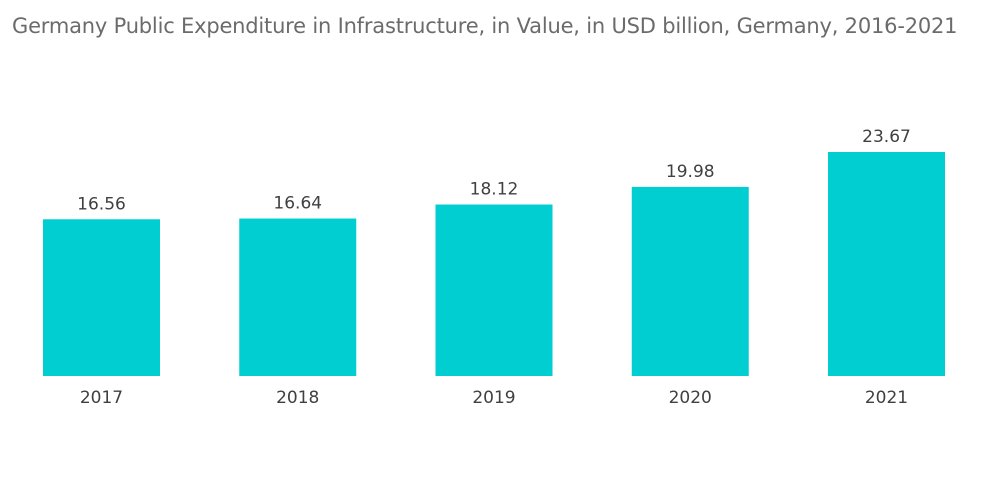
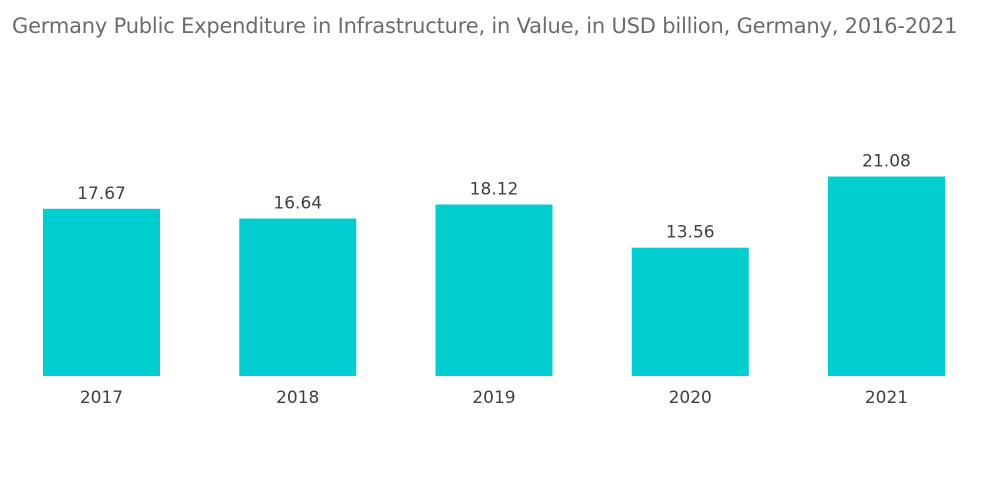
2017: 16.56 -> 17.67
2020: 19.98 -> 13.56
2021: 23.67 -> 21.08
